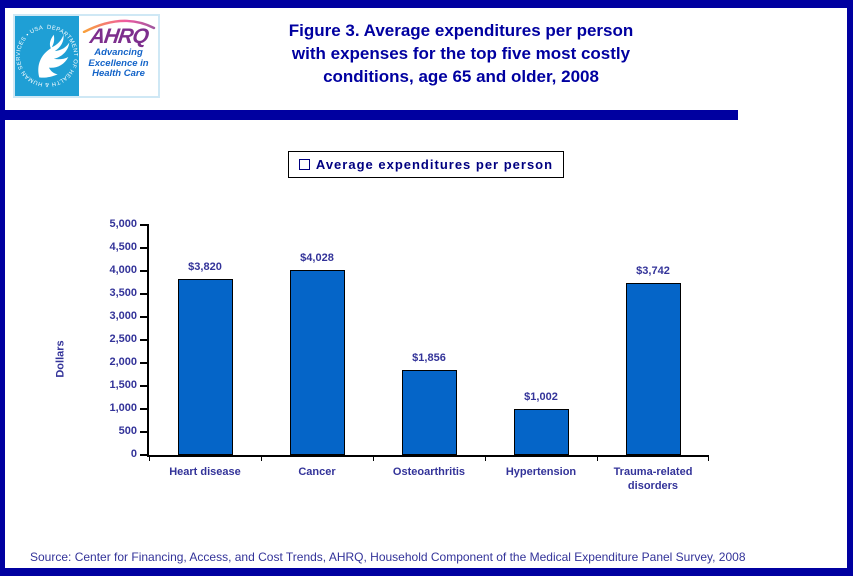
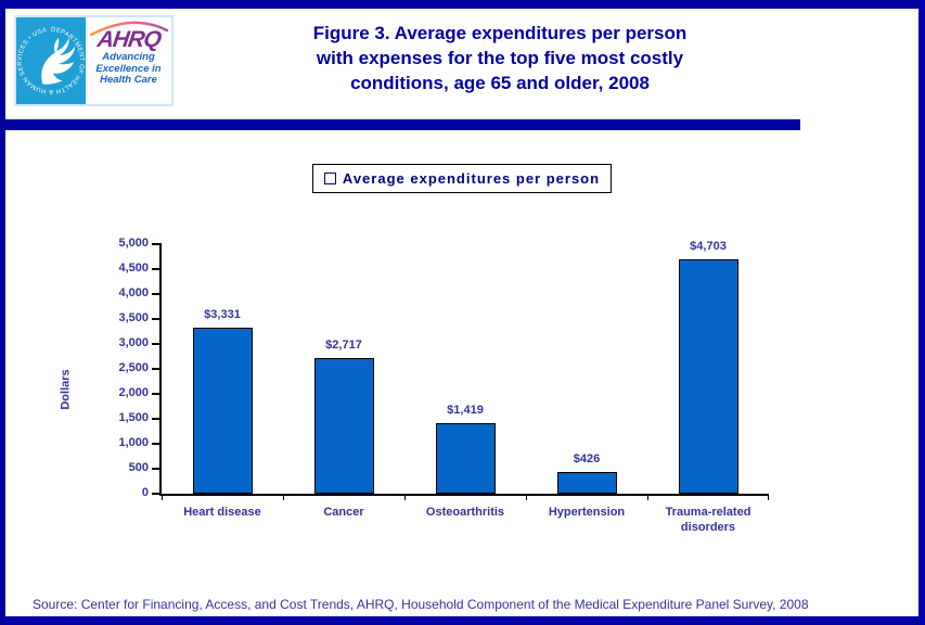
Heart disease: $3,820 -> $3,331
Cancer: $4,028 -> $2,717
Osteoarthritis: $1,856 -> $1,419
Hypertension: $1,002 -> $426
Trauma-related disorders: $3,742 -> $4,703
